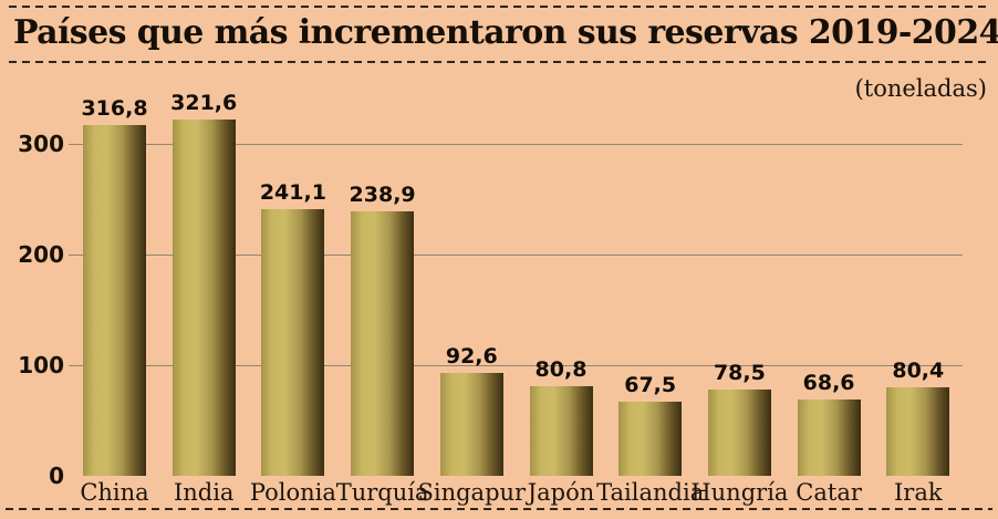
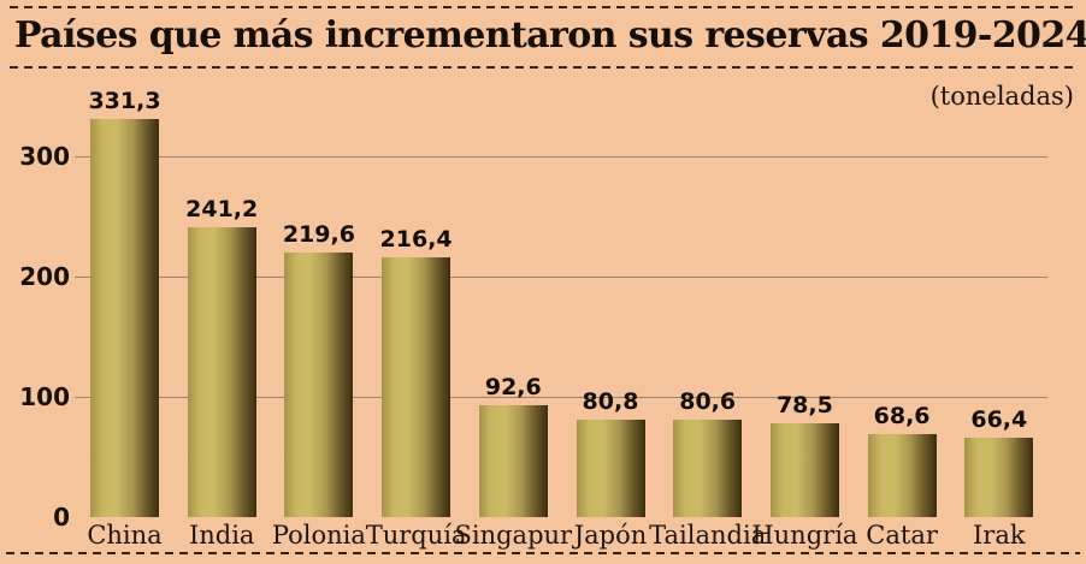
China: 316,8 -> 331,3
India: 321,6 -> 241,2
Polonia: 241,1 -> 219,6
Turquía: 238,9 -> 216,4
Tailandia: 67,5 -> 80,6
Irak: 80,4 -> 66,4
